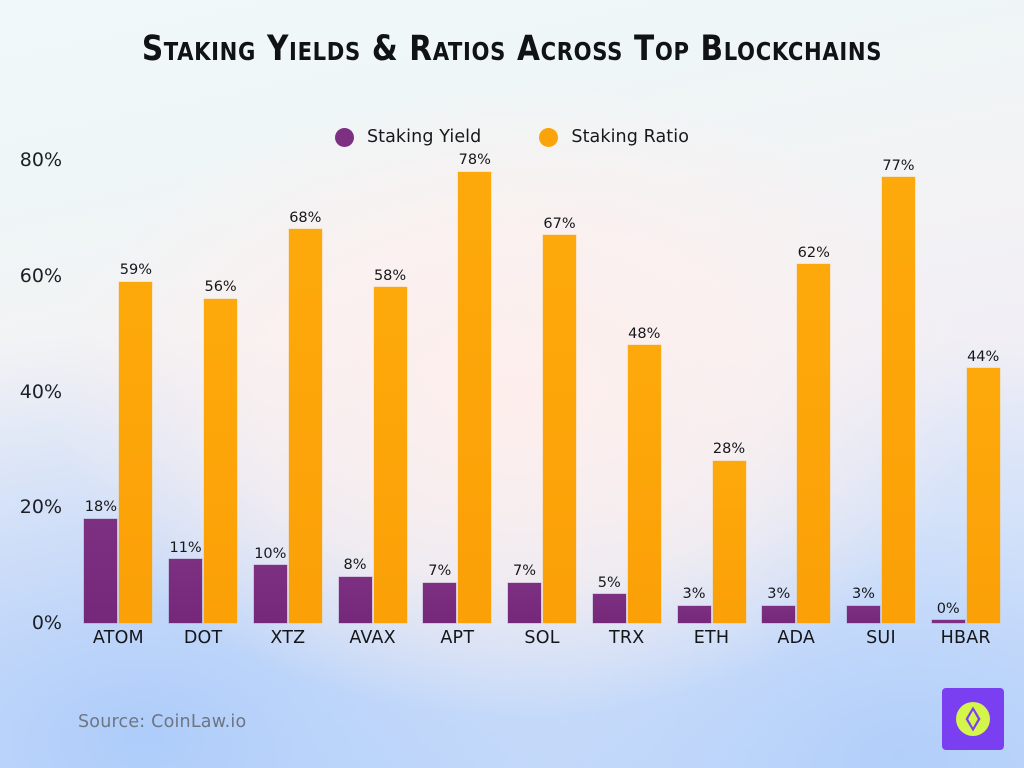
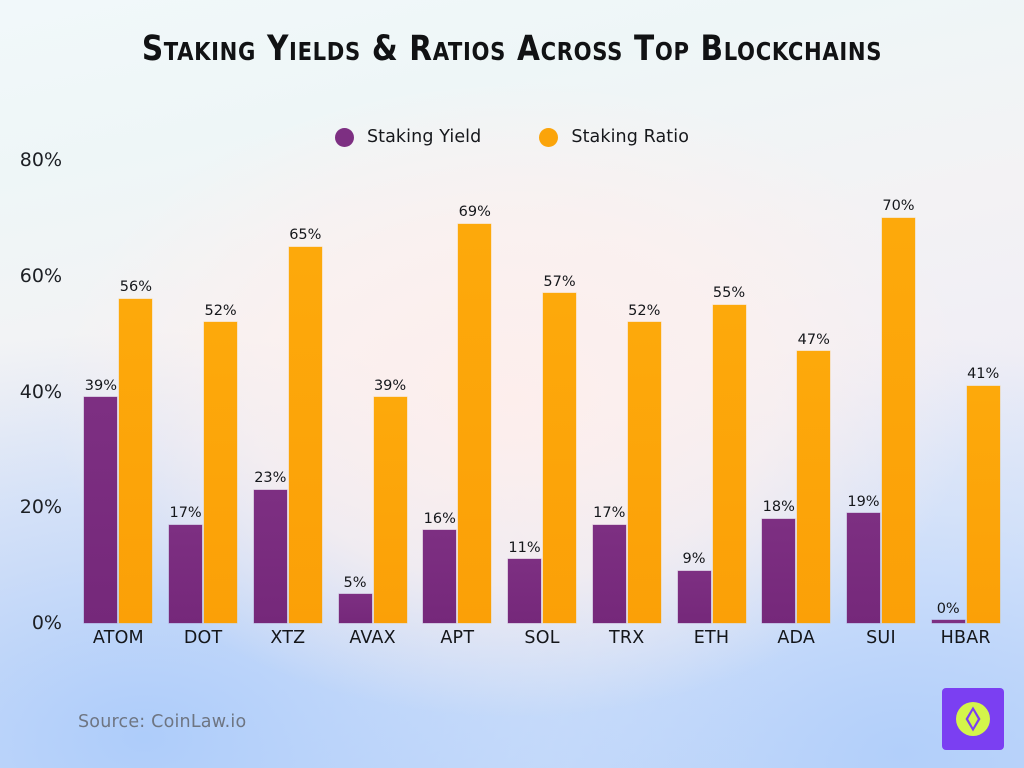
Staking Yield/ATOM: 18% -> 39%
Staking Ratio/ATOM: 59% -> 56%
Staking Yield/DOT: 11% -> 17%
Staking Ratio/DOT: 56% -> 52%
Staking Yield/XTZ: 10% -> 23%
Staking Ratio/XTZ: 68% -> 65%
Staking Yield/AVAX: 8% -> 5%
Staking Ratio/AVAX: 58% -> 39%
Staking Yield/APT: 7% -> 16%
Staking Ratio/APT: 78% -> 69%
Staking Yield/SOL: 7% -> 11%
Staking Ratio/SOL: 67% -> 57%
Staking Yield/TRX: 5% -> 17%
Staking Ratio/TRX: 48% -> 52%
Staking Yield/ETH: 3% -> 9%
Staking Ratio/ETH: 28% -> 55%
Staking Yield/ADA: 3% -> 18%
Staking Ratio/ADA: 62% -> 47%
Staking Yield/SUI: 3% -> 19%
Staking Ratio/SUI: 77% -> 70%
Staking Ratio/HBAR: 44% -> 41%
